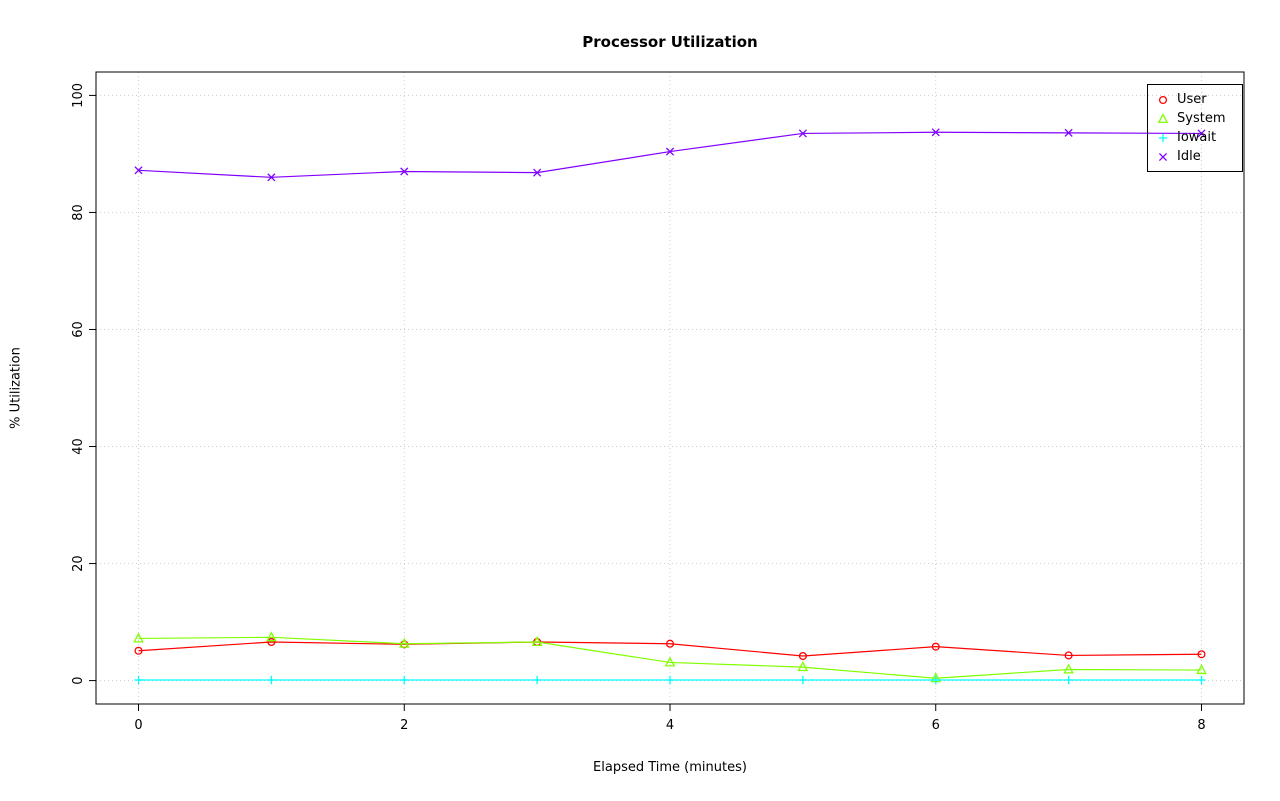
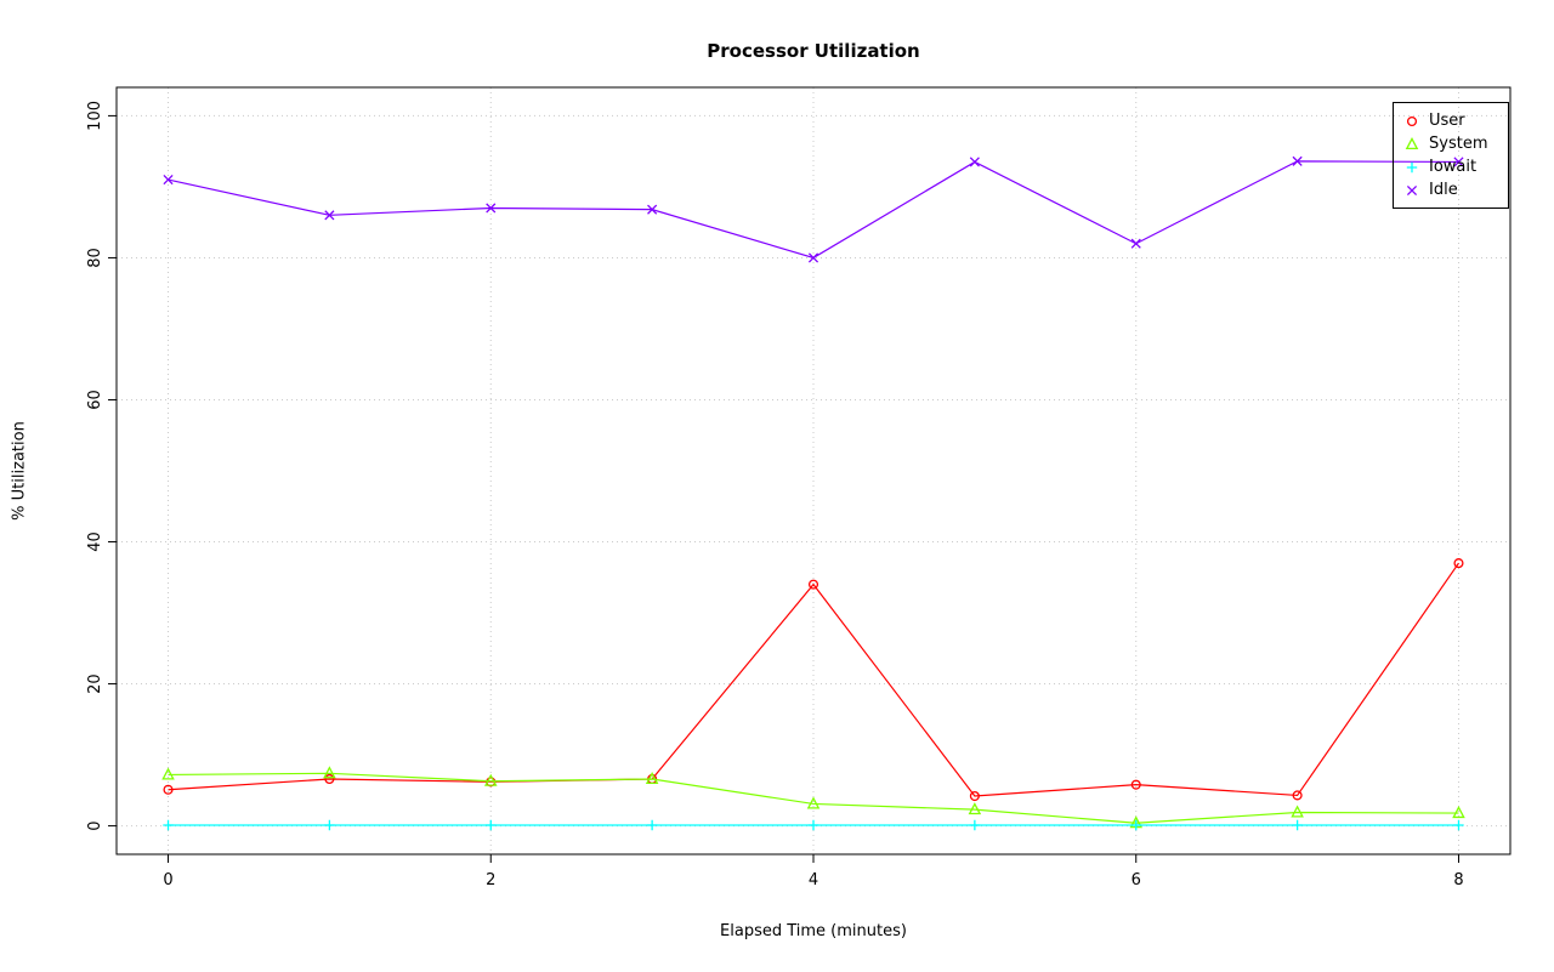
Idle/0: 87 -> 91
User/4: 6 -> 34
Idle/4: 90 -> 80
Idle/6: 94 -> 82
User/8: 4 -> 37
